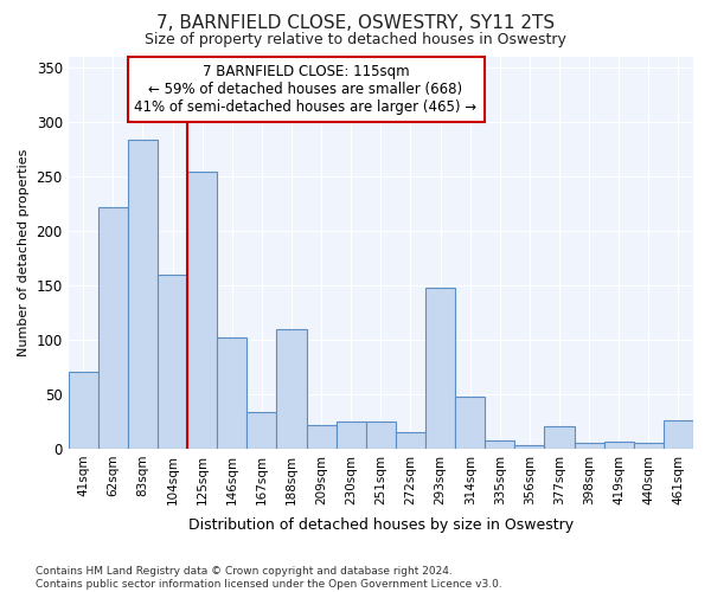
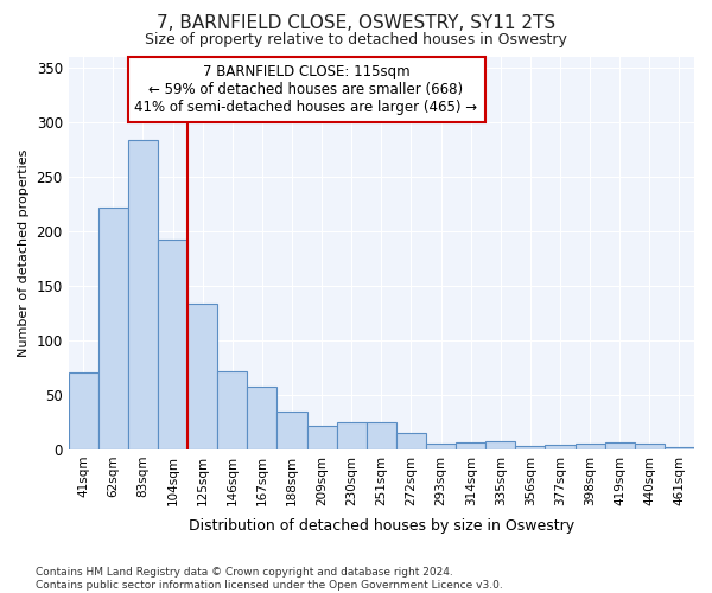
104sqm: 160 -> 192
125sqm: 254 -> 133
146sqm: 102 -> 72
167sqm: 34 -> 58
188sqm: 110 -> 35
293sqm: 148 -> 5
314sqm: 48 -> 6
377sqm: 20 -> 4
461sqm: 26 -> 2
